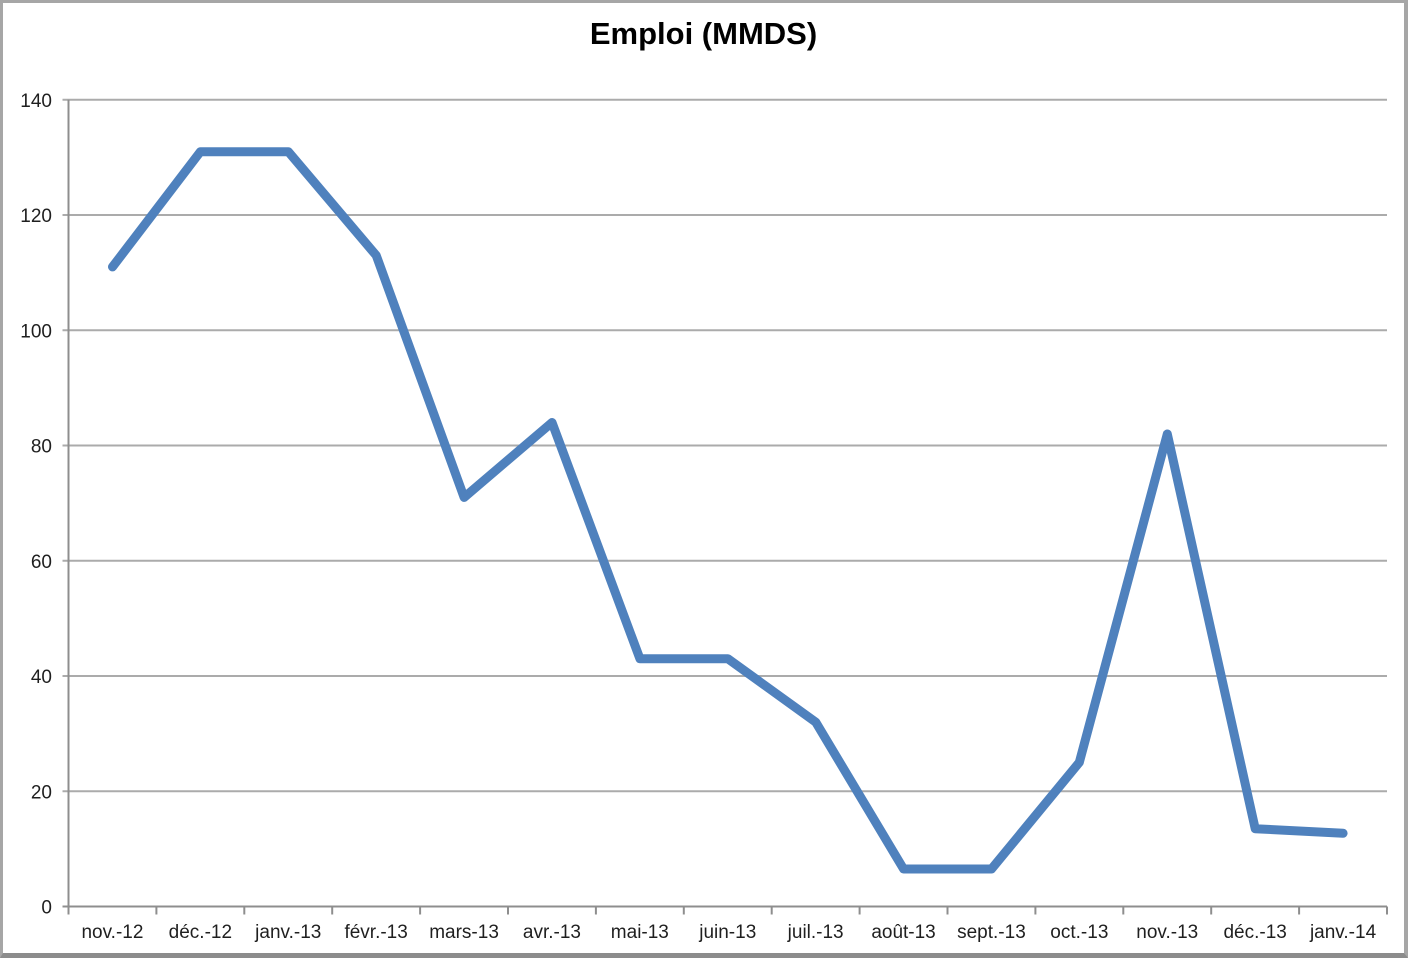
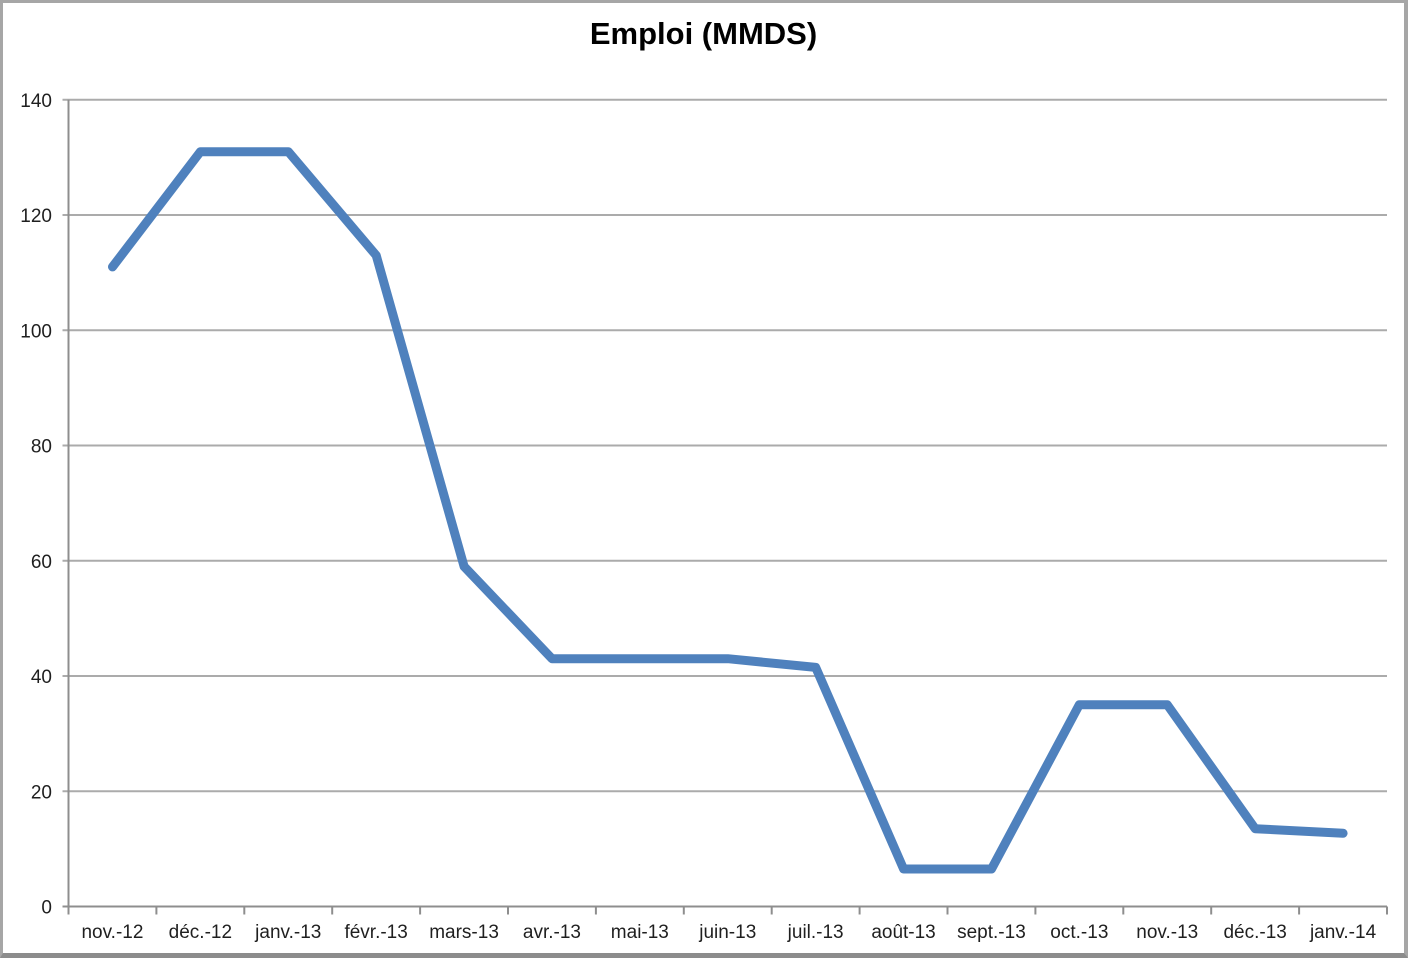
mars-13: 71 -> 59
avr.-13: 84 -> 43
juil.-13: 32 -> 42
oct.-13: 25 -> 35
nov.-13: 82 -> 35
